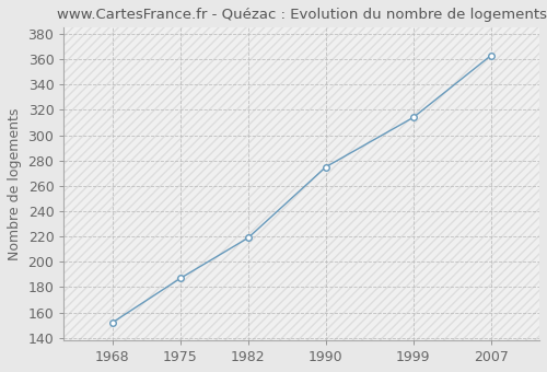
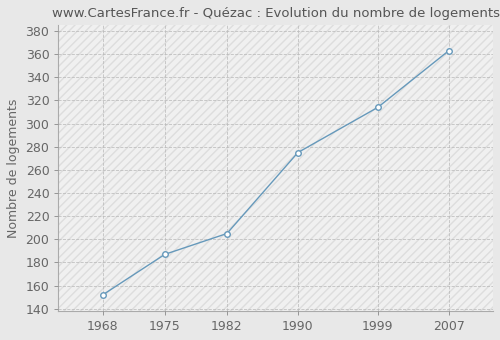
1982: 219 -> 205
